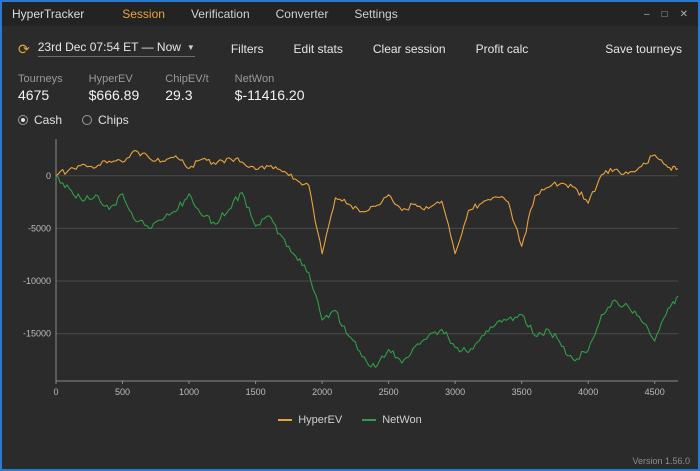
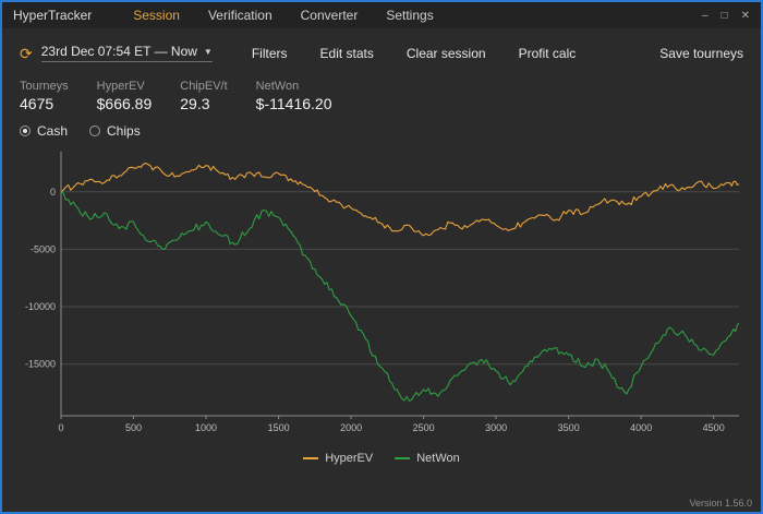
HyperEV/500: 1300 -> 2100
NetWon/500: -1700 -> -2600
HyperEV/1000: 700 -> 2300
NetWon/1000: -1700 -> -2600
HyperEV/1500: 600 -> 1600
NetWon/1500: -4800 -> -2200
HyperEV/2000: -7400 -> -1400
NetWon/2000: -13700 -> -10800
HyperEV/2500: -1800 -> -3800
NetWon/2500: -16500 -> -17200
HyperEV/3000: -7400 -> -2900
NetWon/3000: -16300 -> -15600
HyperEV/3500: -6700 -> -1600
NetWon/3500: -13200 -> -14200
HyperEV/4000: -2600 -> -400
NetWon/4000: -16600 -> -15200
HyperEV/4500: 2000 -> 300
NetWon/4500: -15700 -> -14200
